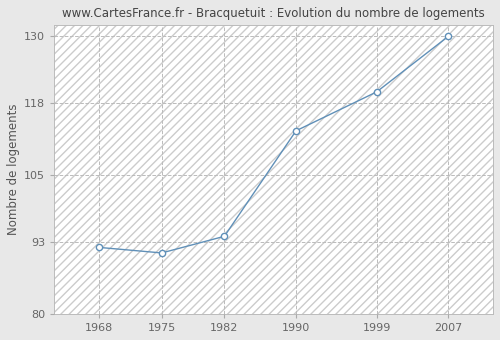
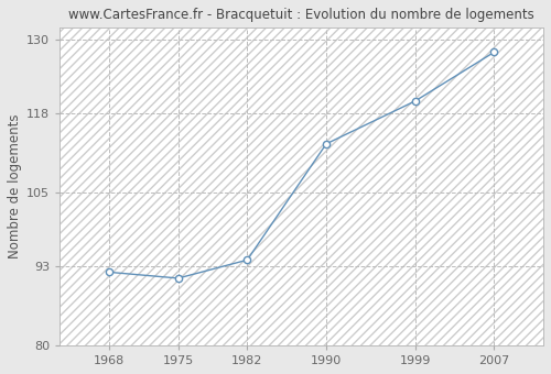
2007: 130 -> 128
